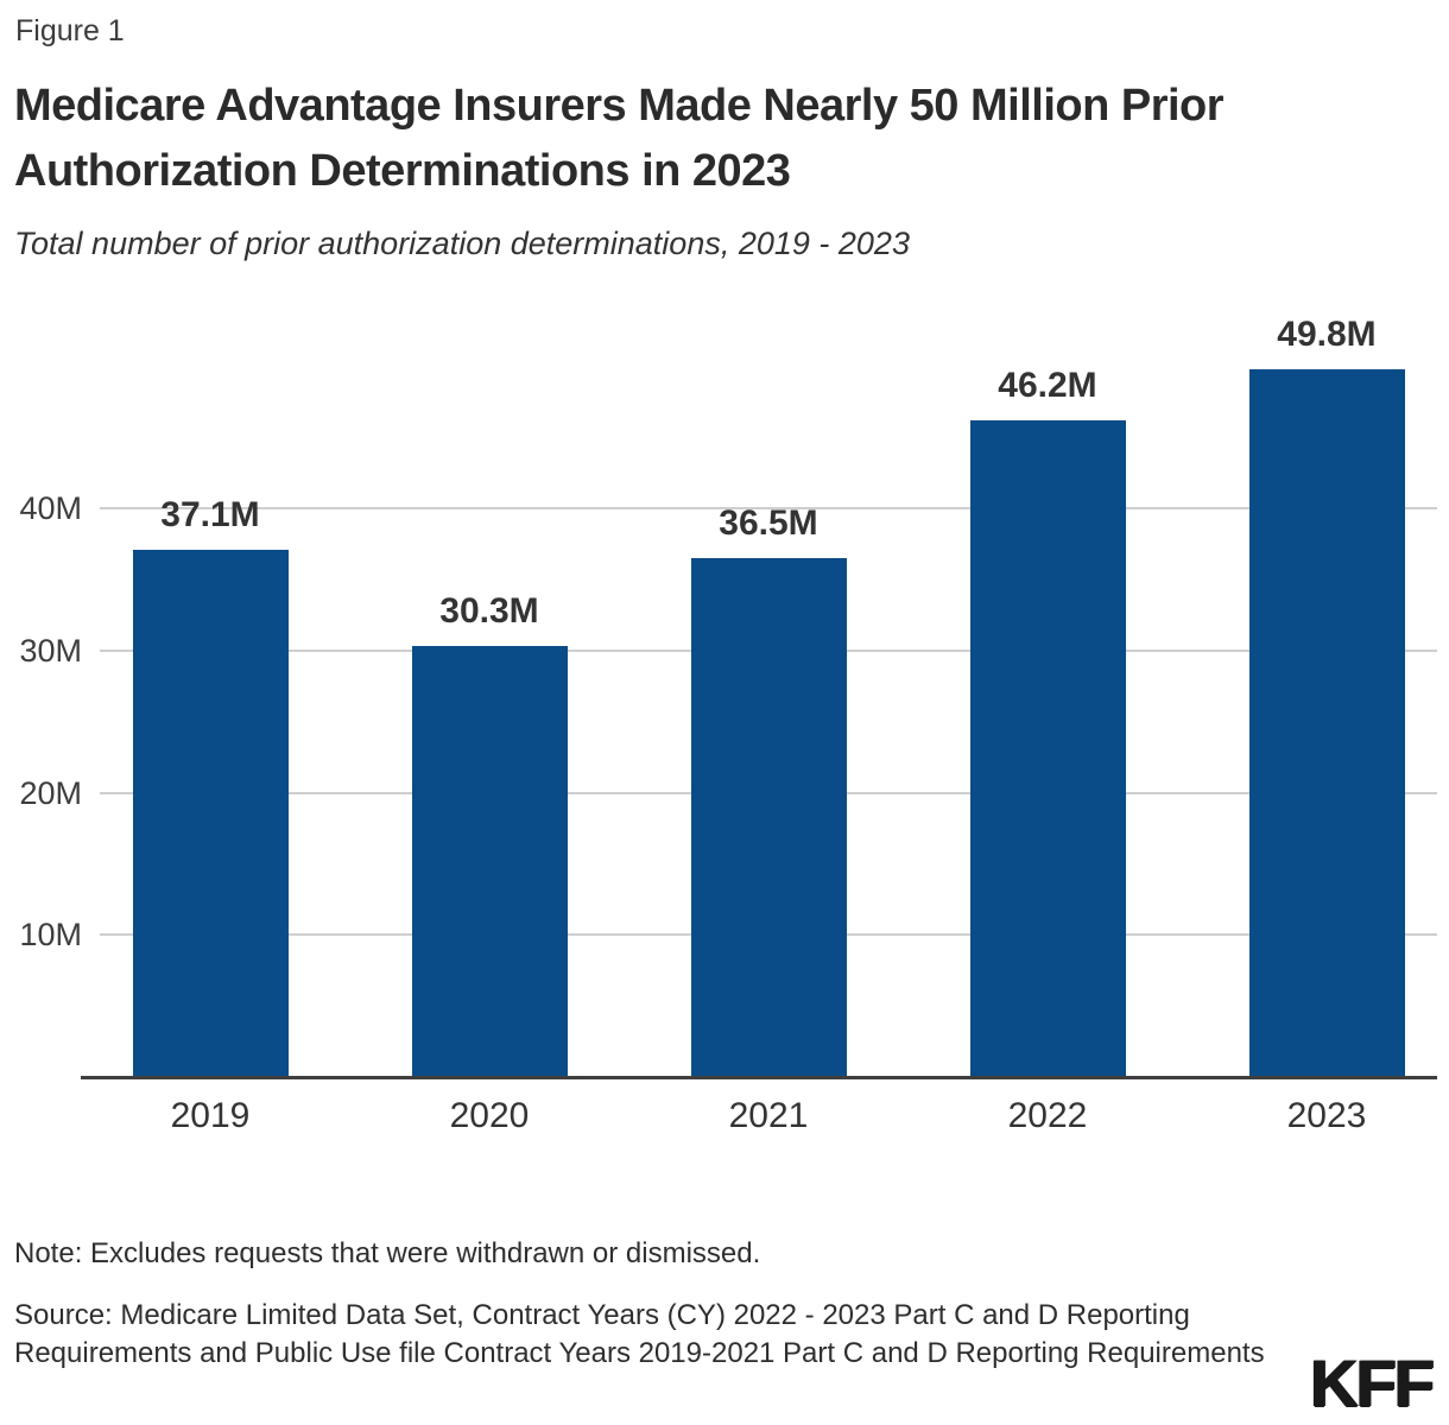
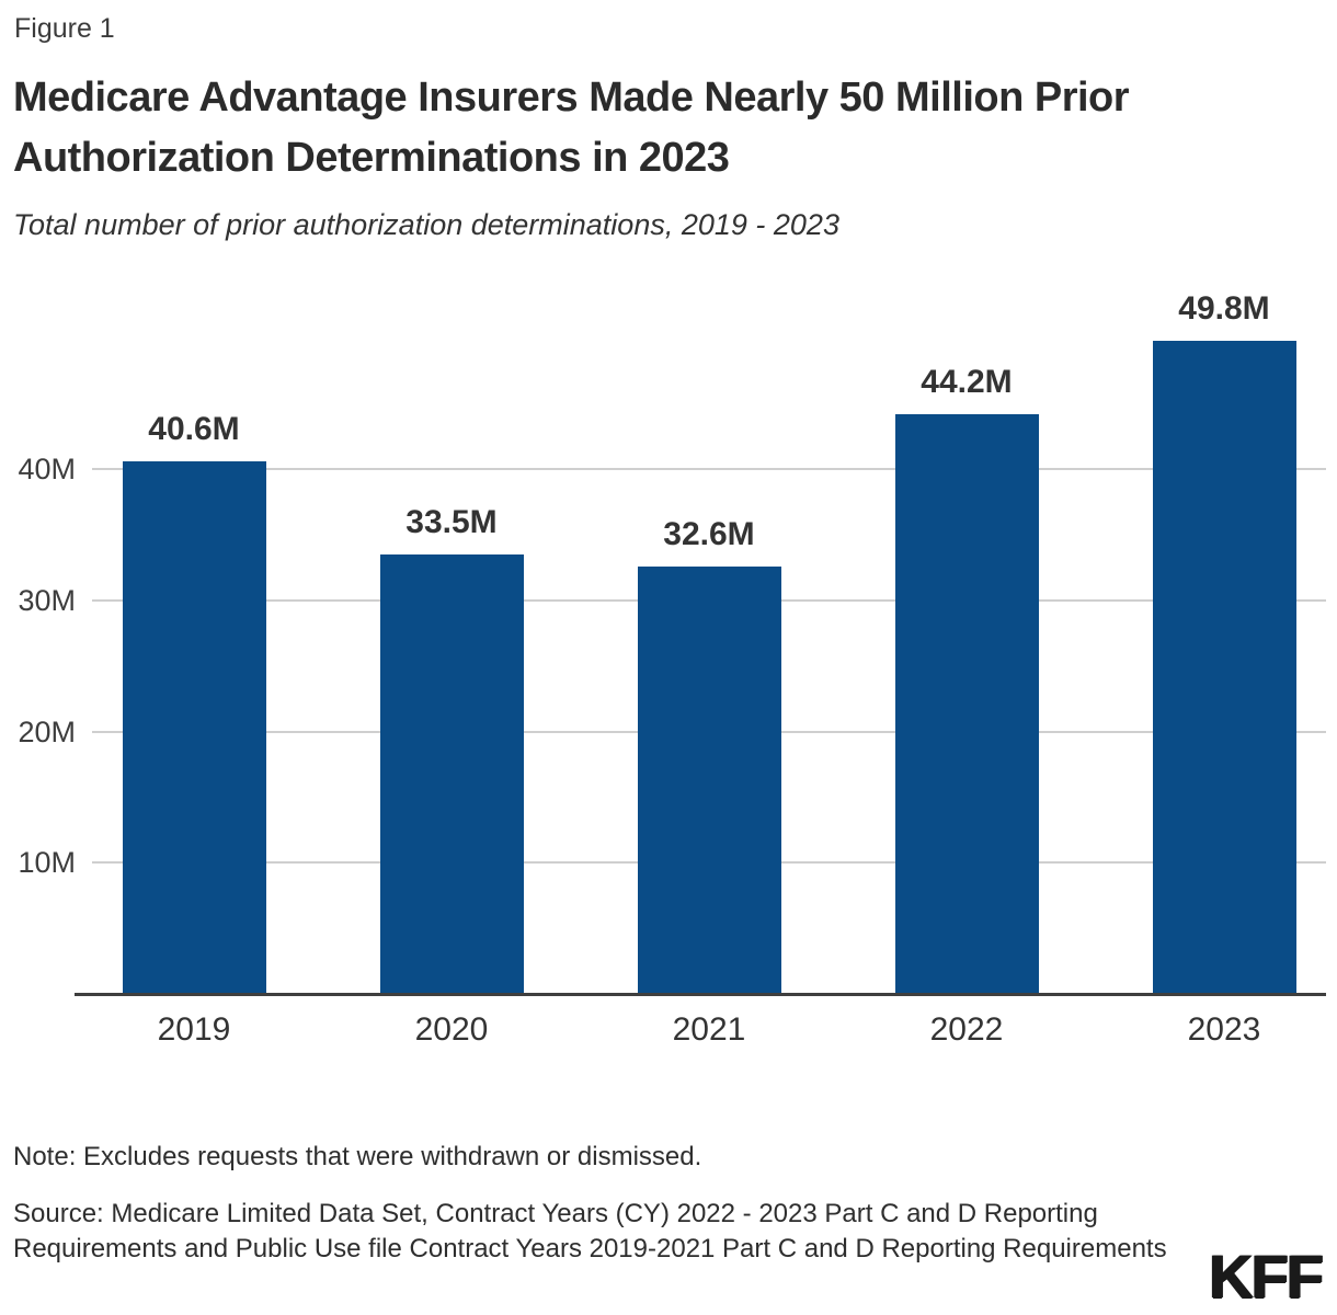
2019: 37.1M -> 40.6M
2020: 30.3M -> 33.5M
2021: 36.5M -> 32.6M
2022: 46.2M -> 44.2M
